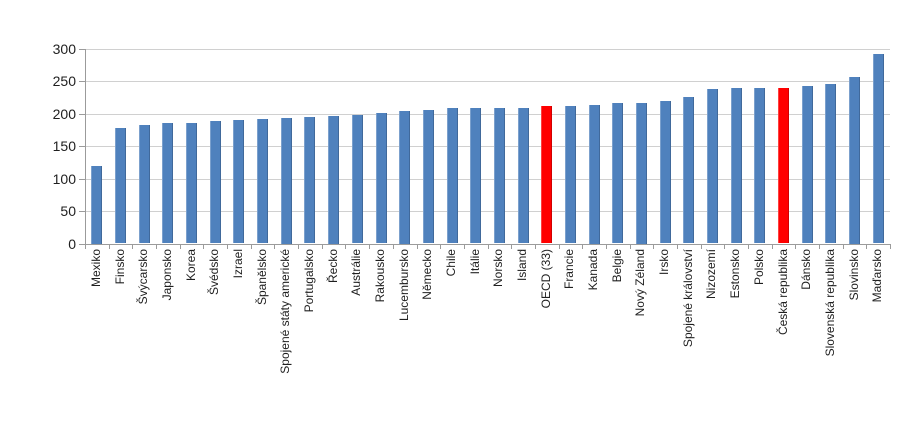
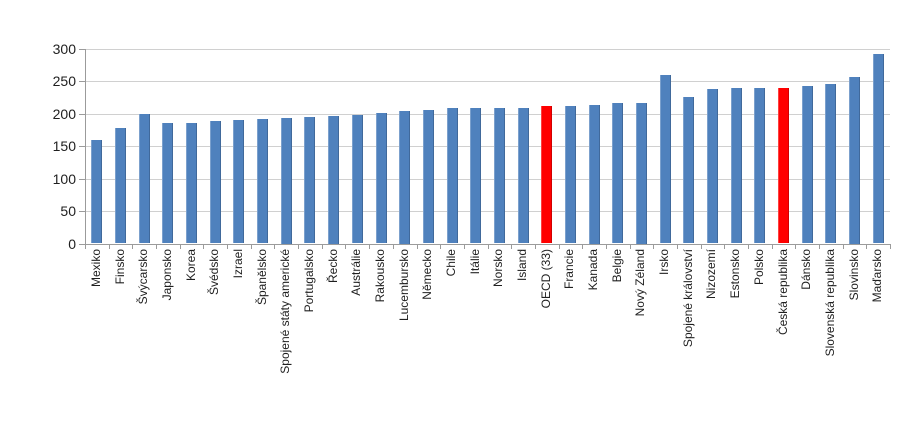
Mexiko: 120 -> 160
Švýcarsko: 180 -> 200
Irsko: 220 -> 260
